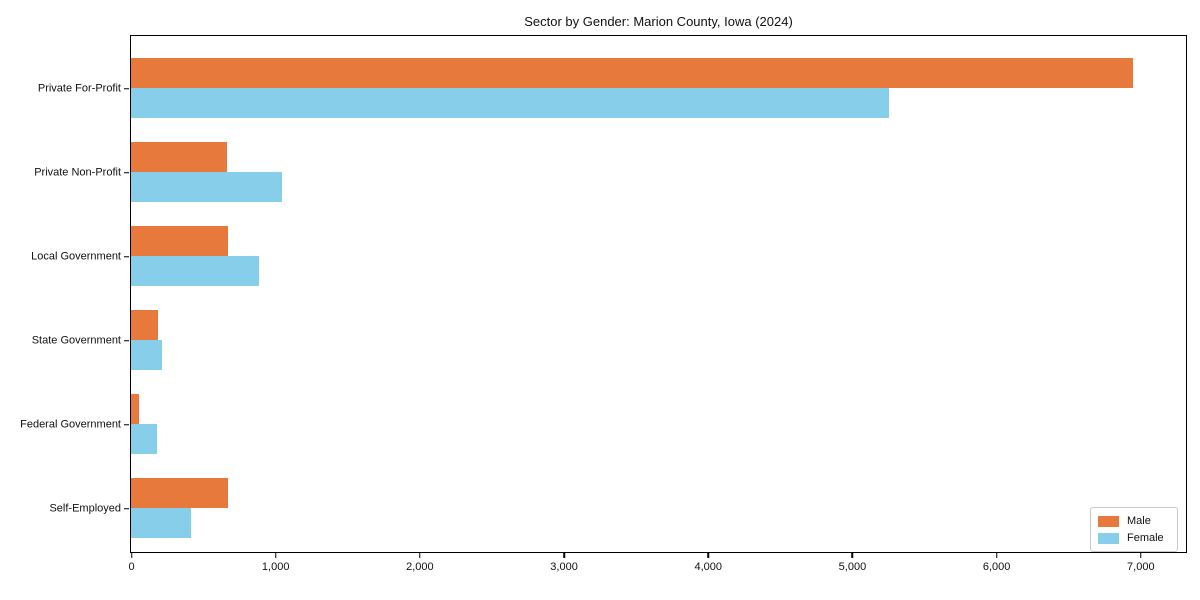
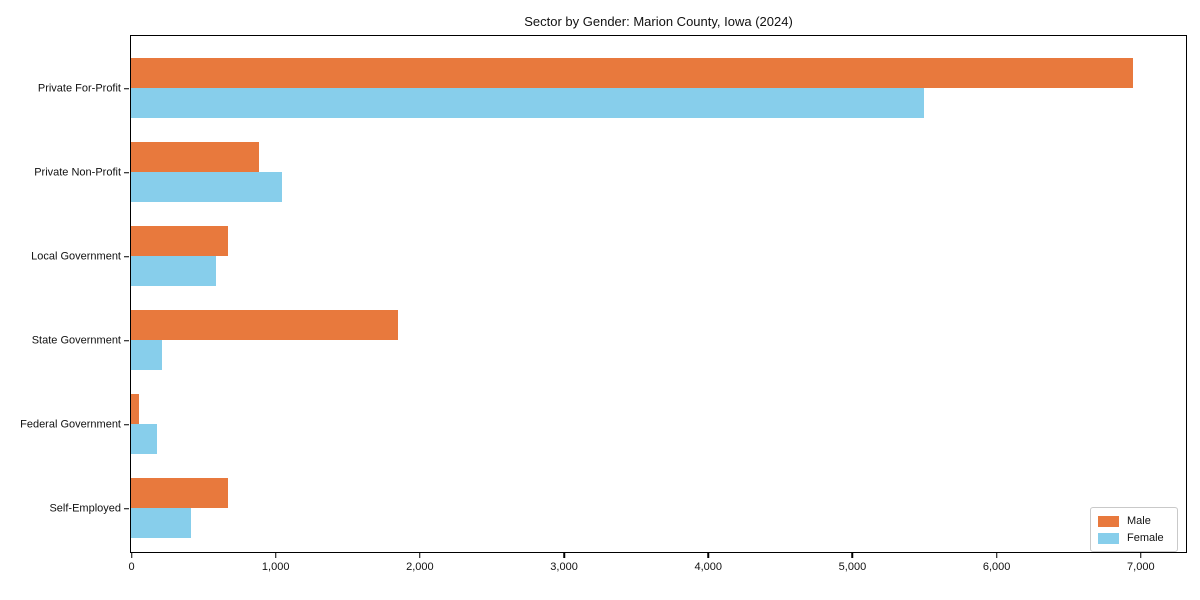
Female/Private For-Profit: 5260 -> 5500
Male/Private Non-Profit: 660 -> 890
Female/Local Government: 880 -> 590
Male/State Government: 180 -> 1850
